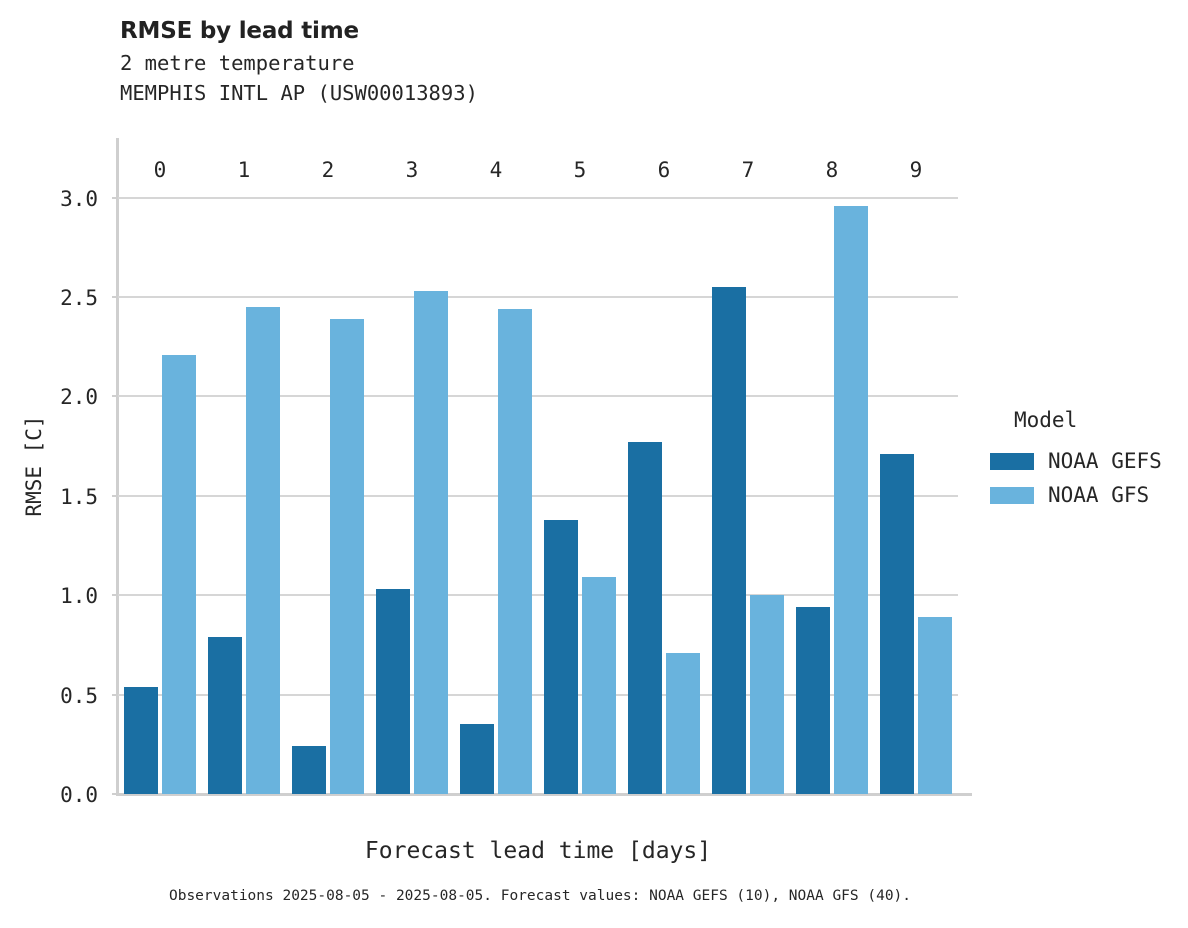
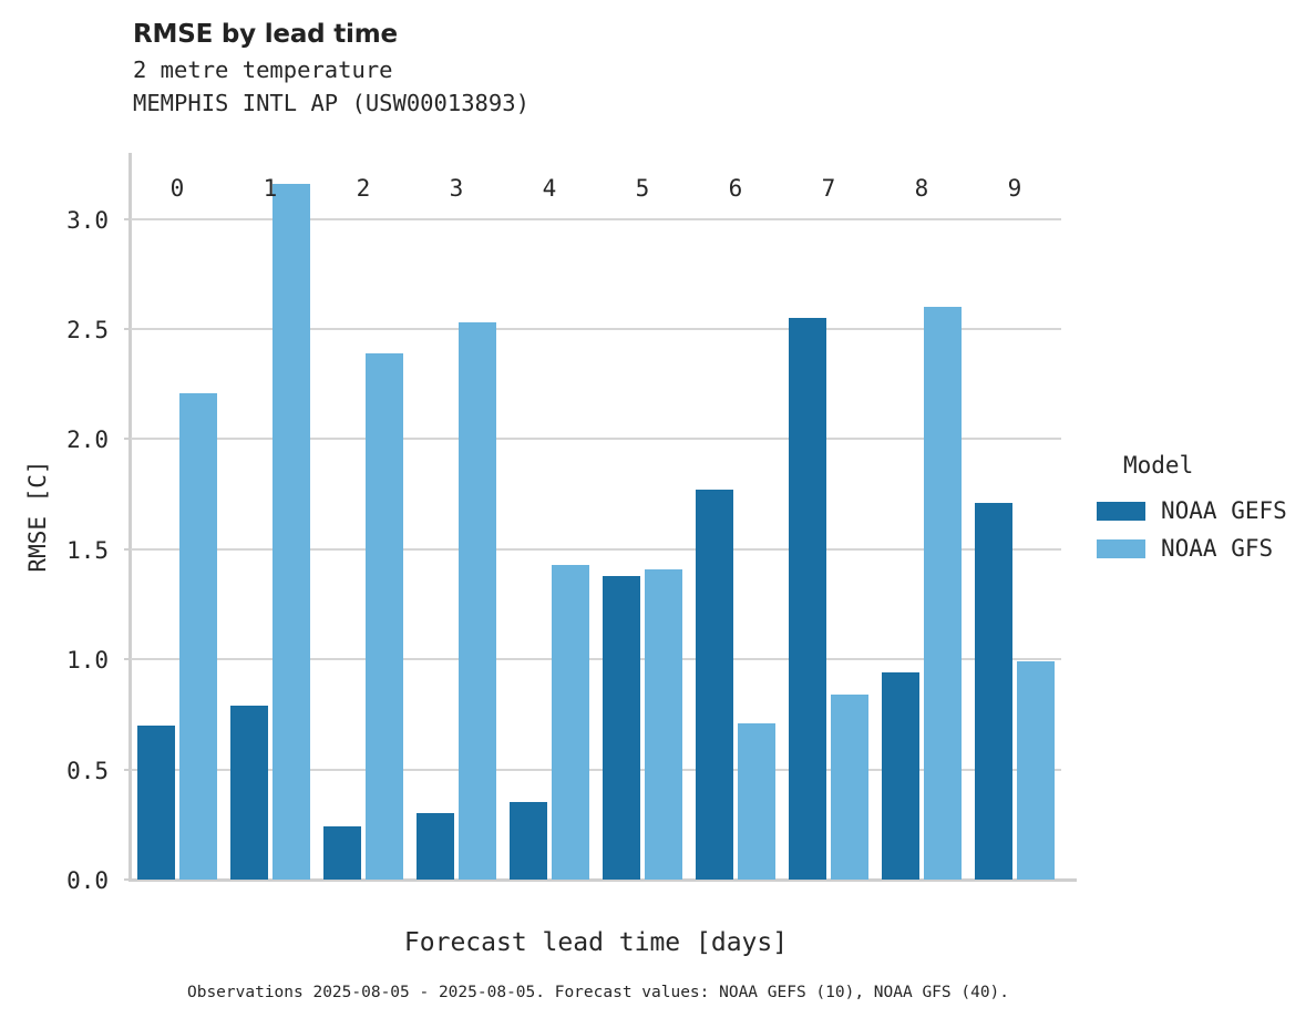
NOAA GEFS/0: 0.54 -> 0.70
NOAA GFS/1: 2.45 -> 3.16
NOAA GEFS/3: 1.03 -> 0.30
NOAA GFS/4: 2.44 -> 1.43
NOAA GFS/5: 1.09 -> 1.41
NOAA GFS/7: 1.00 -> 0.84
NOAA GFS/8: 2.96 -> 2.60
NOAA GFS/9: 0.89 -> 0.99
